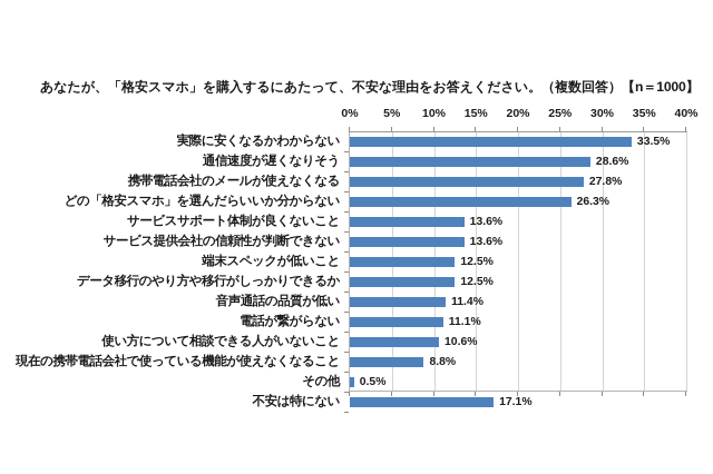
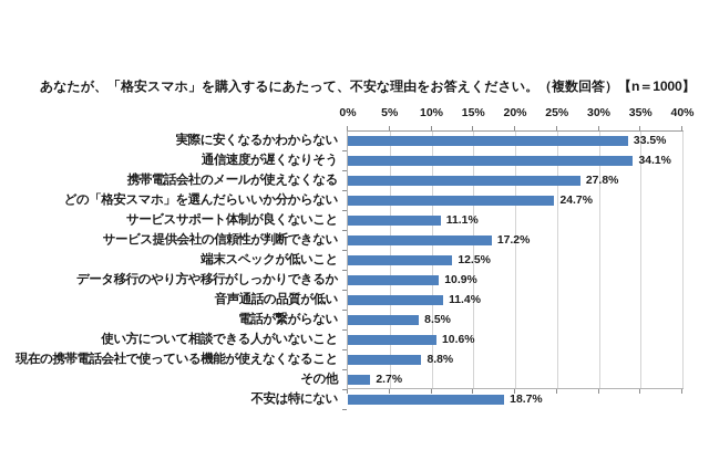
通信速度が遅くなりそう: 28.6% -> 34.1%
どの「格安スマホ」を選んだらいいか分からない: 26.3% -> 24.7%
サービスサポート体制が良くないこと: 13.6% -> 11.1%
サービス提供会社の信頼性が判断できない: 13.6% -> 17.2%
データ移行のやり方や移行がしっかりできるか: 12.5% -> 10.9%
電話が繋がらない: 11.1% -> 8.5%
その他: 0.5% -> 2.7%
不安は特にない: 17.1% -> 18.7%
